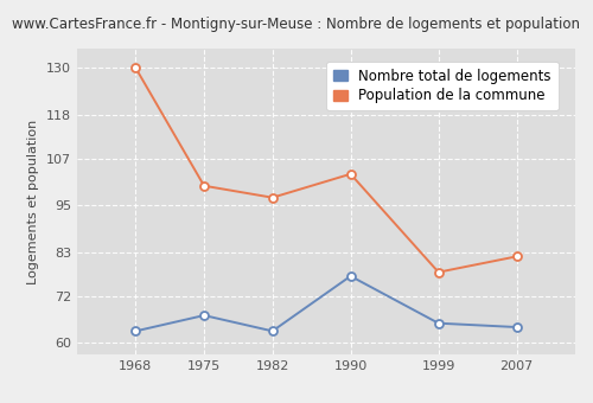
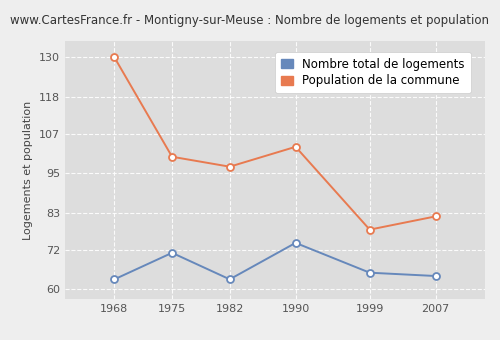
Nombre total de logements/1975: 67 -> 71
Nombre total de logements/1990: 77 -> 74
